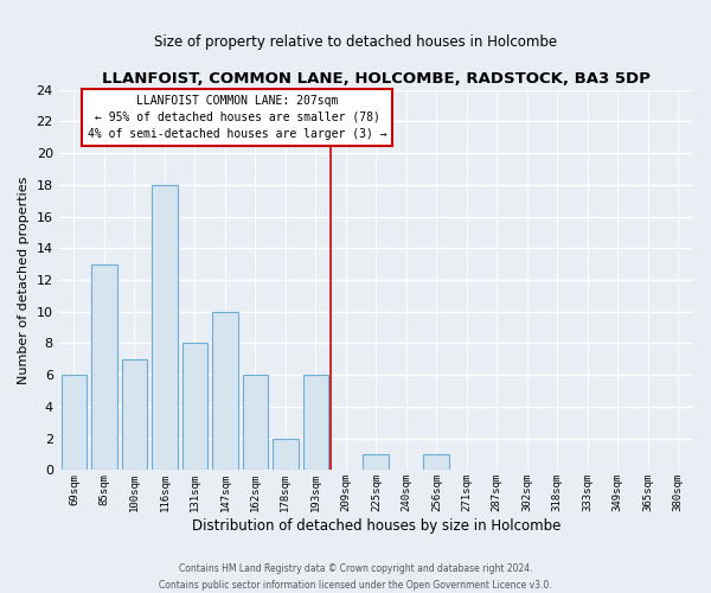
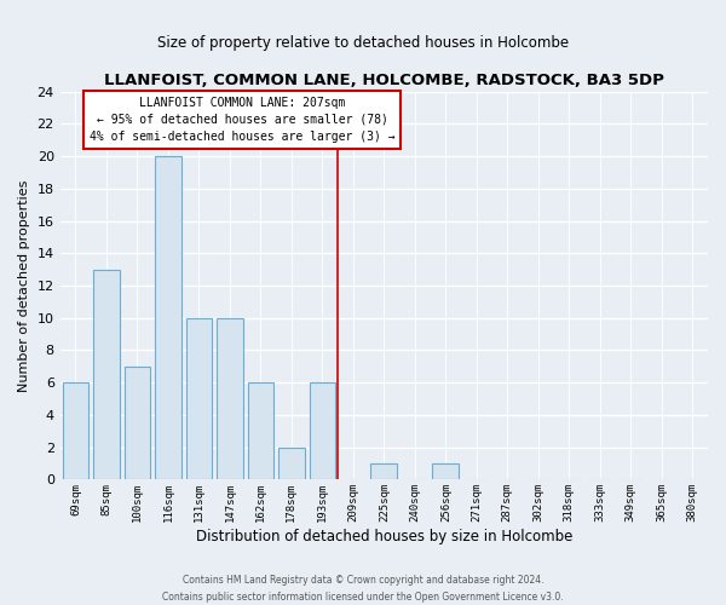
116sqm: 18 -> 20
131sqm: 8 -> 10
